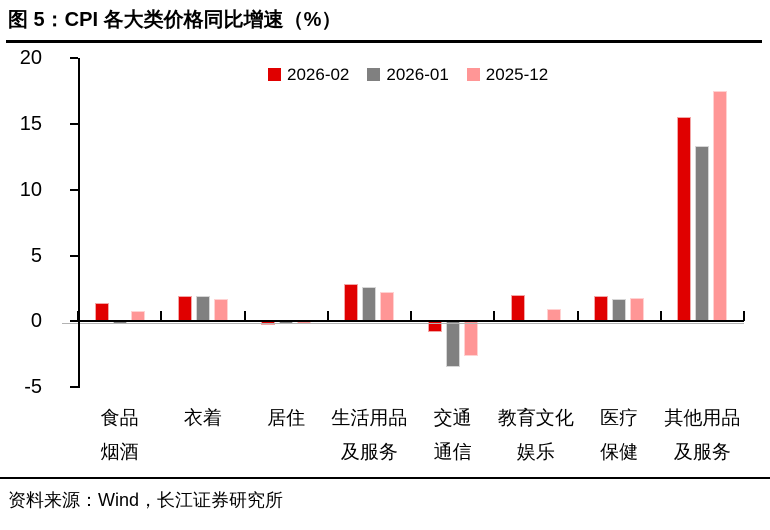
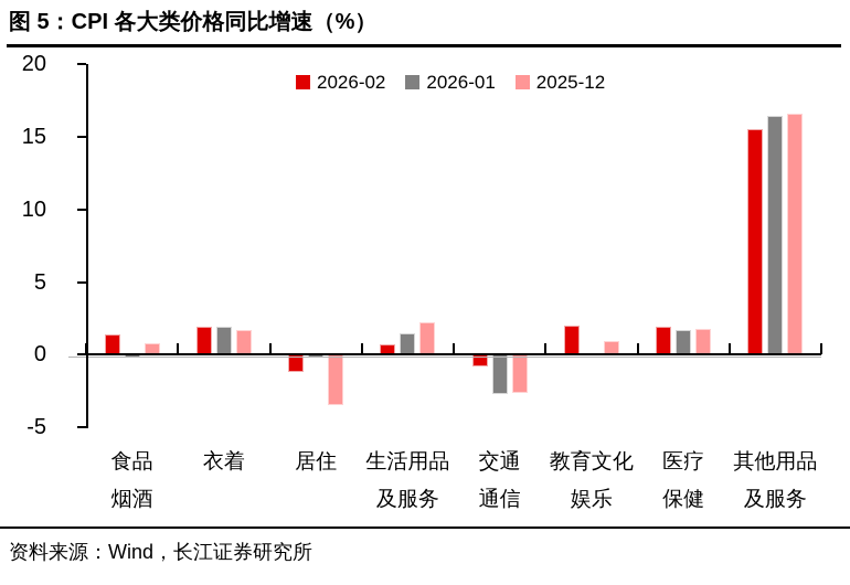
2026-02/居住: -0.3 -> -1.2
2025-12/居住: -0.2 -> -3.5
2026-02/生活用品 及服务: 2.8 -> 0.7
2026-01/生活用品 及服务: 2.6 -> 1.5
2026-01/交通 通信: -3.5 -> -2.7
2026-01/其他用品 及服务: 13.3 -> 16.4
2025-12/其他用品 及服务: 17.5 -> 16.6
